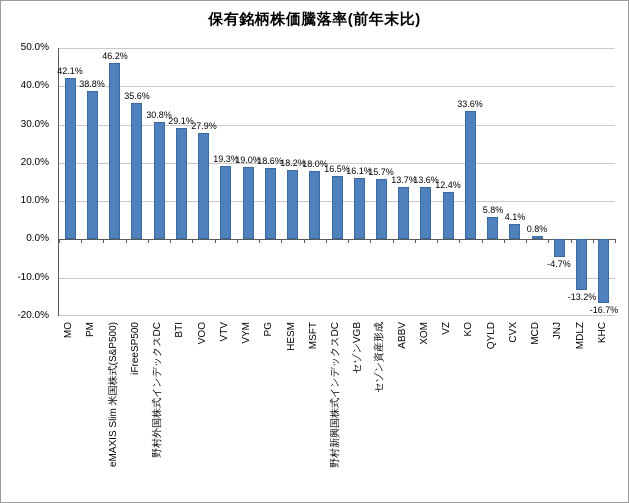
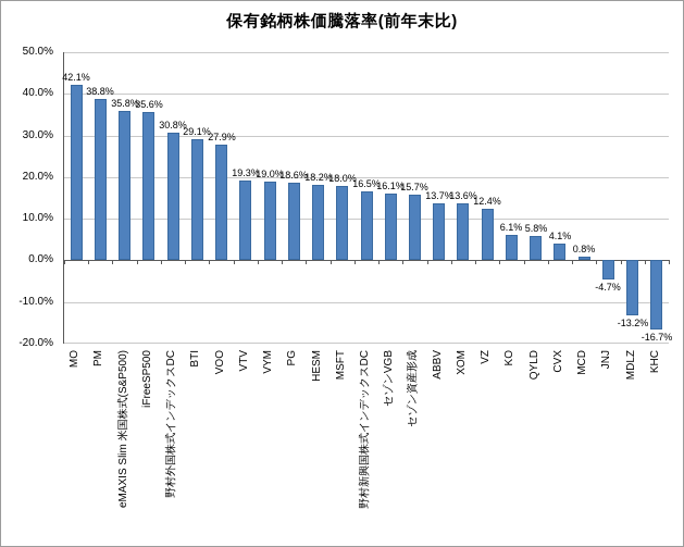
eMAXIS Slim 米国株式(S&P500): 46.2% -> 35.8%
KO: 33.6% -> 6.1%
